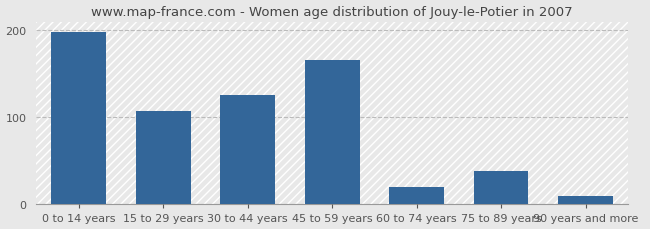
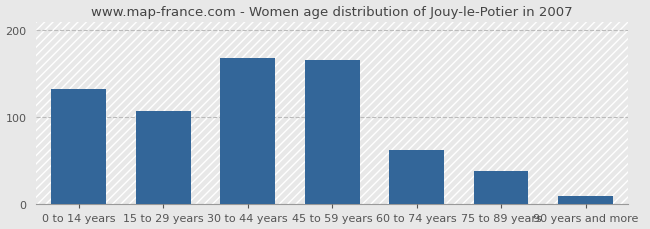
0 to 14 years: 198 -> 133
30 to 44 years: 126 -> 168
60 to 74 years: 20 -> 62
